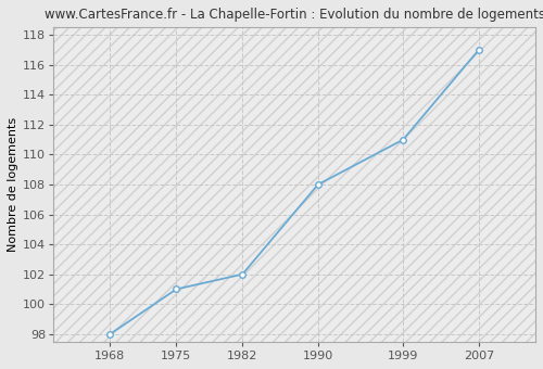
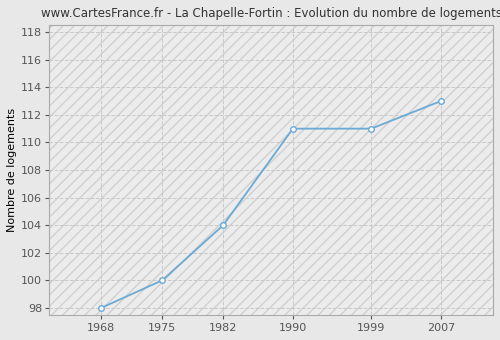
1975: 101 -> 100
1982: 102 -> 104
1990: 108 -> 111
2007: 117 -> 113
